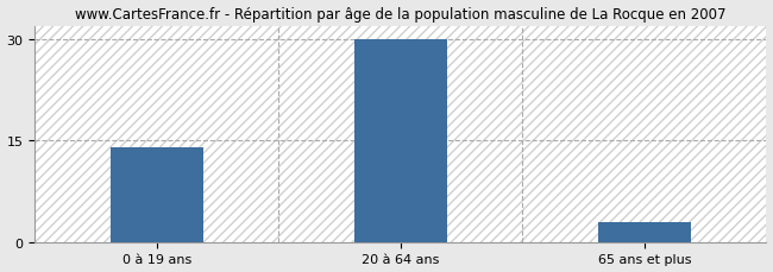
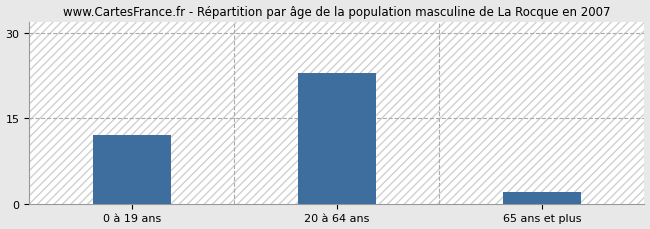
0 à 19 ans: 14 -> 12
20 à 64 ans: 30 -> 23
65 ans et plus: 3 -> 2
